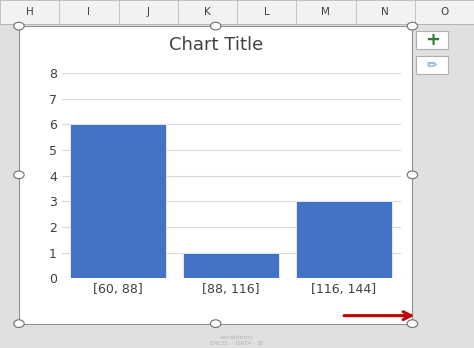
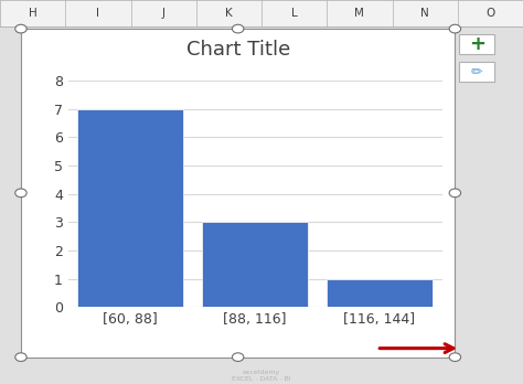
[60, 88]: 6 -> 7
[88, 116]: 1 -> 3
[116, 144]: 3 -> 1
